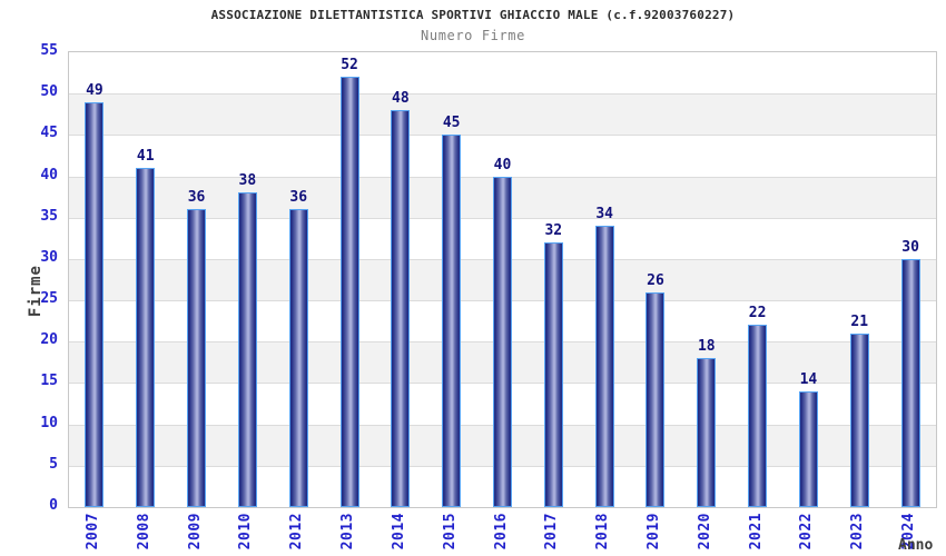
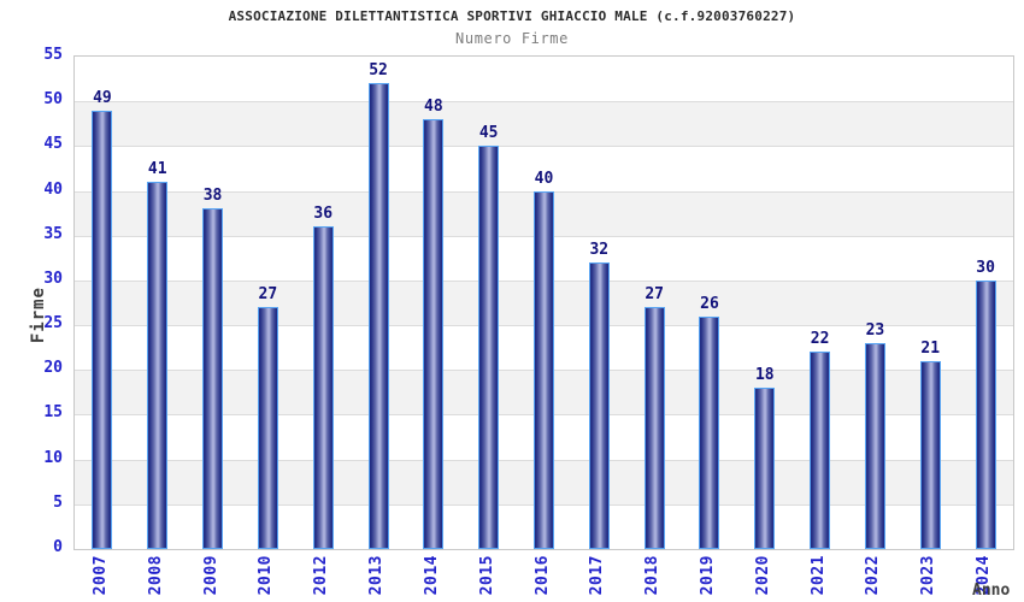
2009: 36 -> 38
2010: 38 -> 27
2018: 34 -> 27
2022: 14 -> 23
